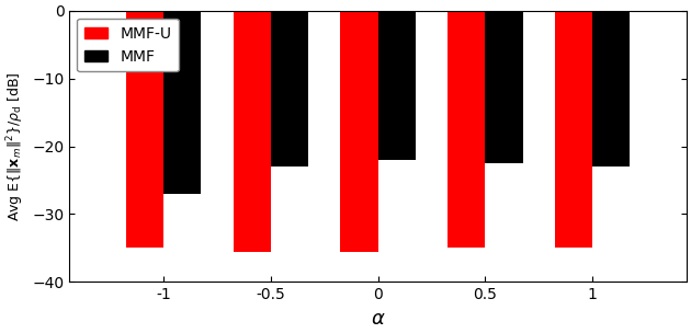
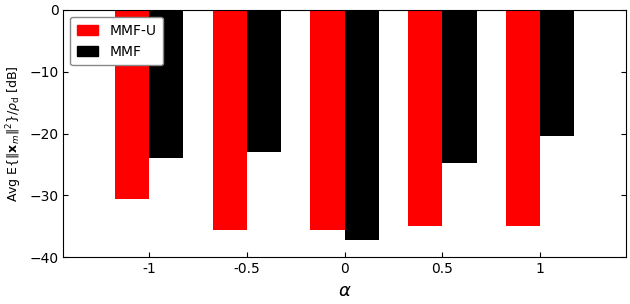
MMF-U/-1: -35.0 -> -30.6
MMF/-1: -27.0 -> -24.0
MMF/0: -22.0 -> -37.2
MMF/0.5: -22.5 -> -24.8
MMF/1: -23.0 -> -20.4
